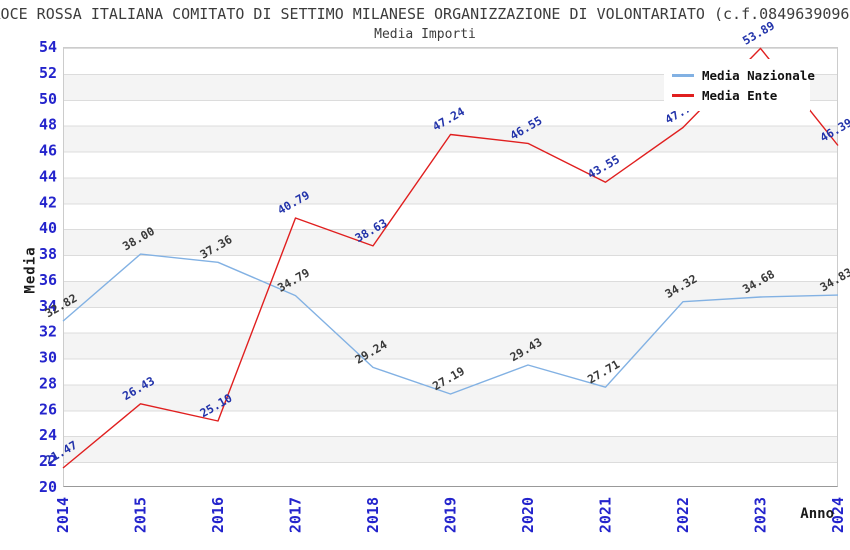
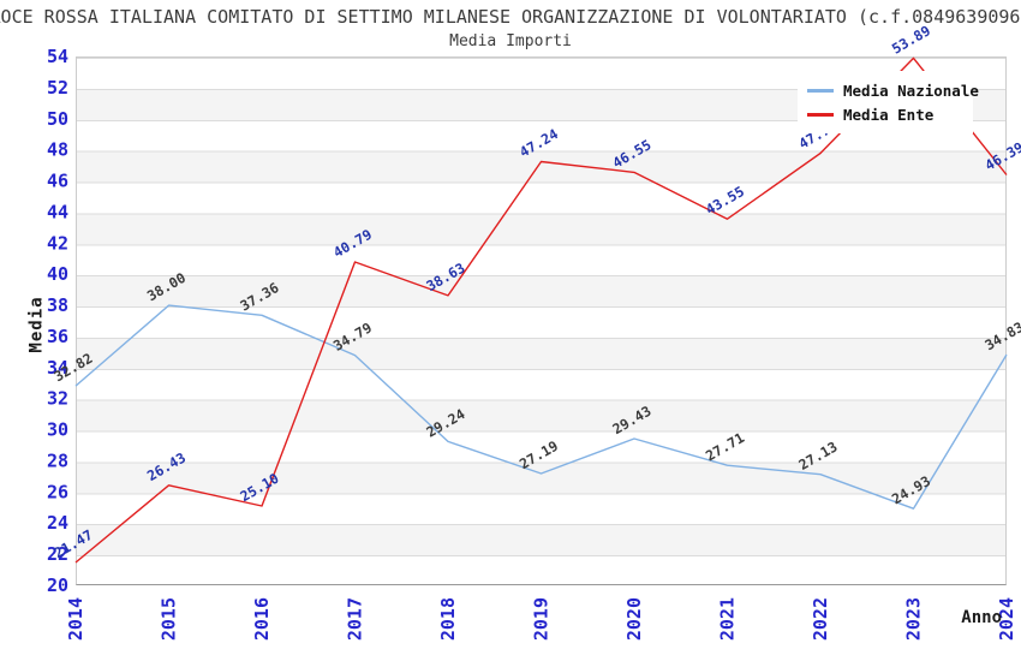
Media Nazionale/2022: 34.32 -> 27.13
Media Nazionale/2023: 34.68 -> 24.93
